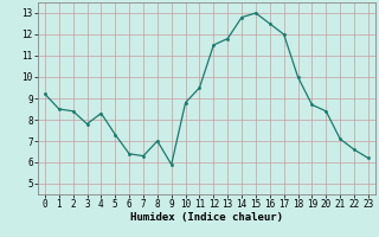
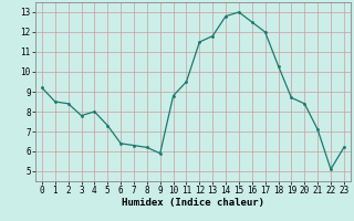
4: 8.3 -> 8.0
8: 7.0 -> 6.2
18: 10.0 -> 10.3
22: 6.6 -> 5.1
